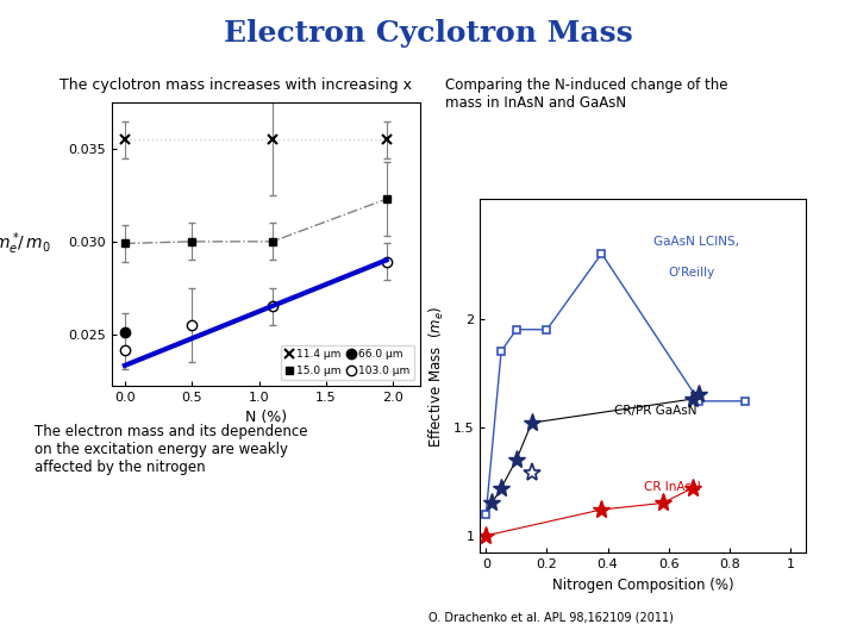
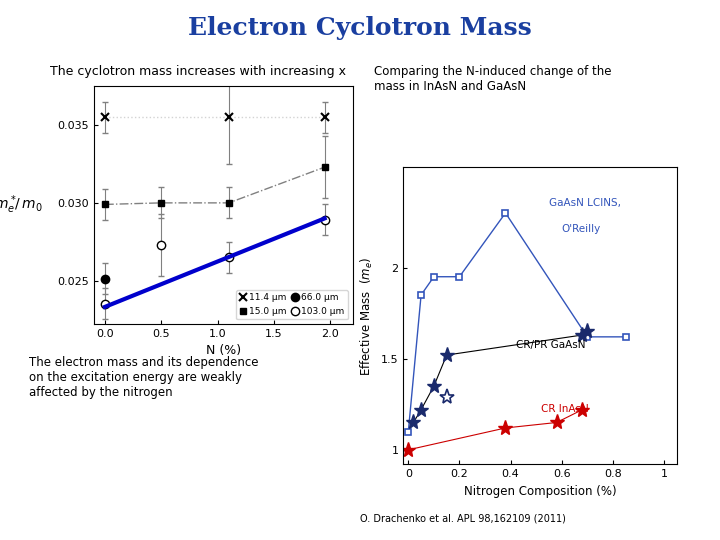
103.0 μm/0.0: 0.0241 -> 0.0235
103.0 μm/0.5: 0.0255 -> 0.0273
